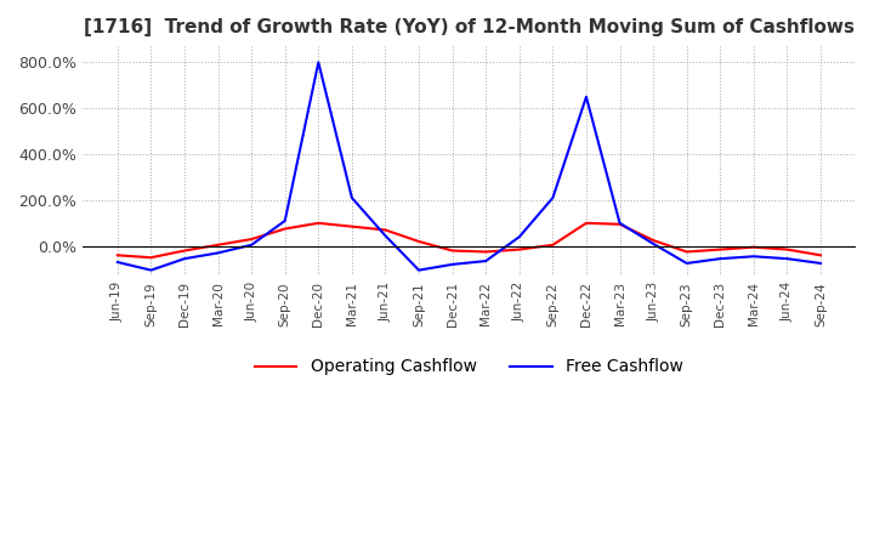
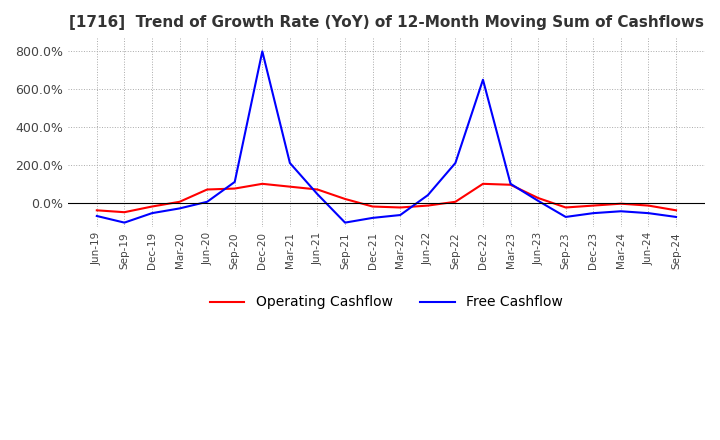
Operating Cashflow/Jun-20: 30% -> 70%
